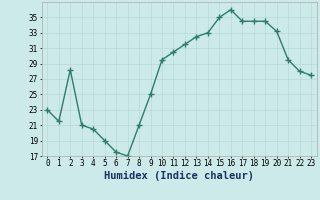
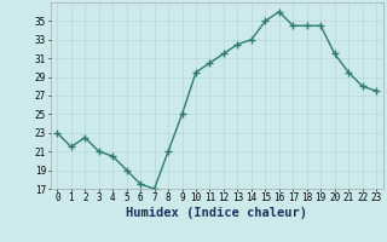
2: 28.2 -> 22.5
20: 33.2 -> 31.5
